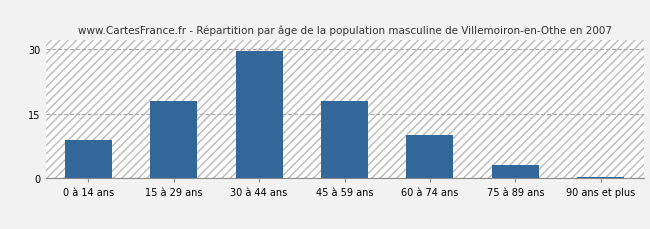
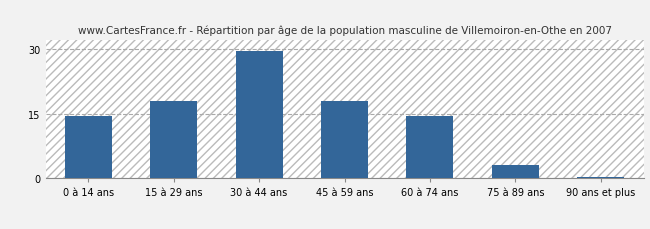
0 à 14 ans: 9.0 -> 14.5
60 à 74 ans: 10.0 -> 14.5
